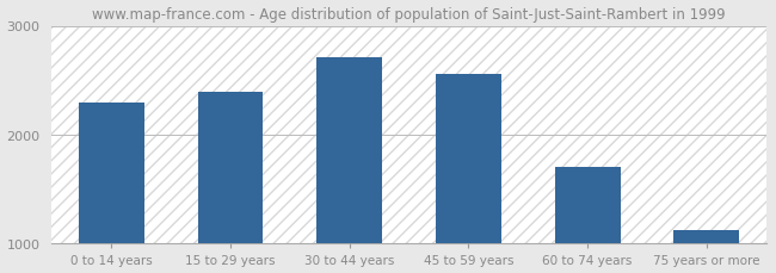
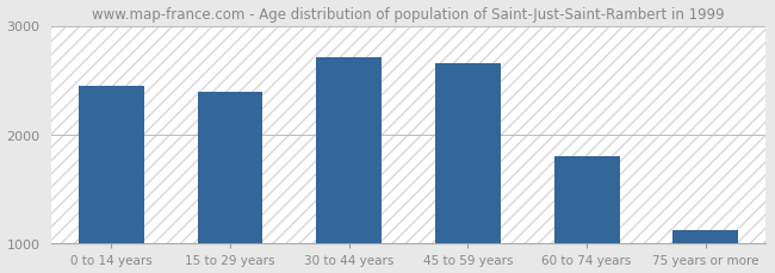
0 to 14 years: 2300 -> 2450
45 to 59 years: 2560 -> 2660
60 to 74 years: 1700 -> 1800
